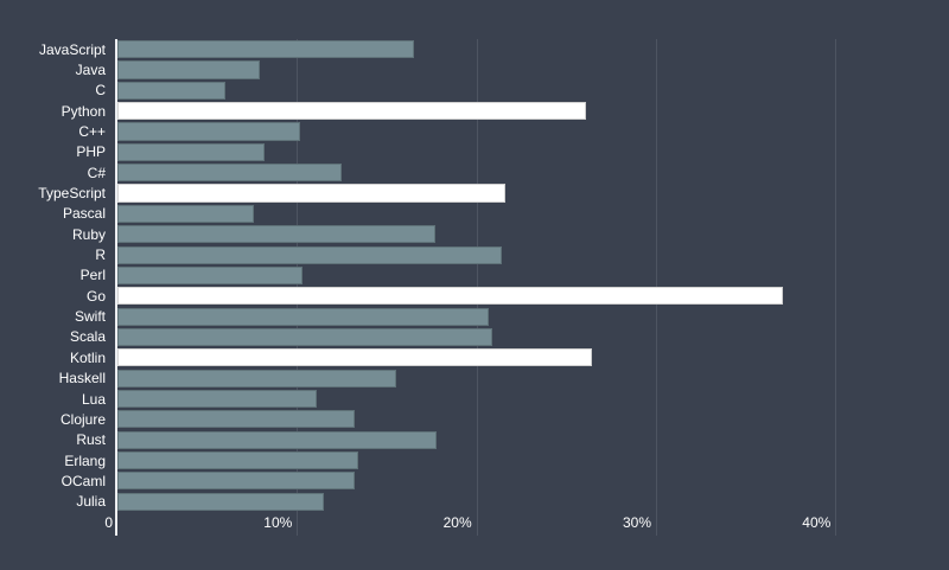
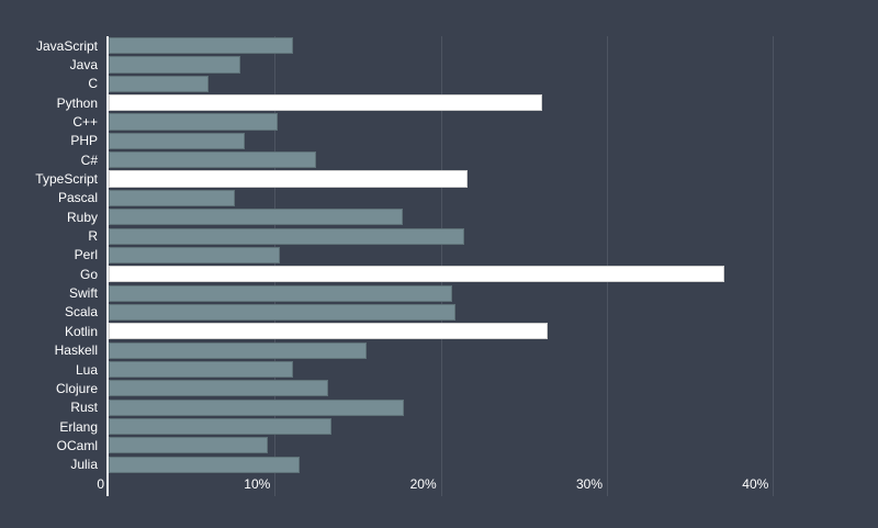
JavaScript: 16.5% -> 11.1%
OCaml: 13.2% -> 9.6%
